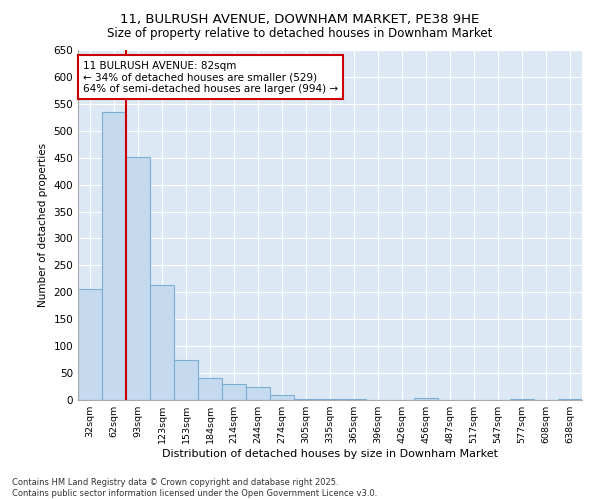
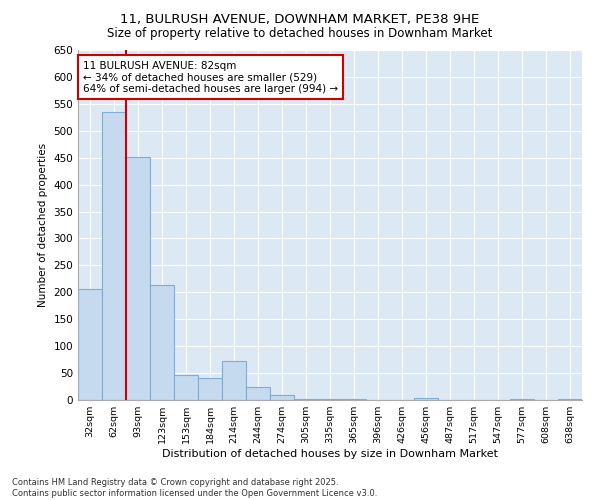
153sqm: 75 -> 46
214sqm: 30 -> 72
